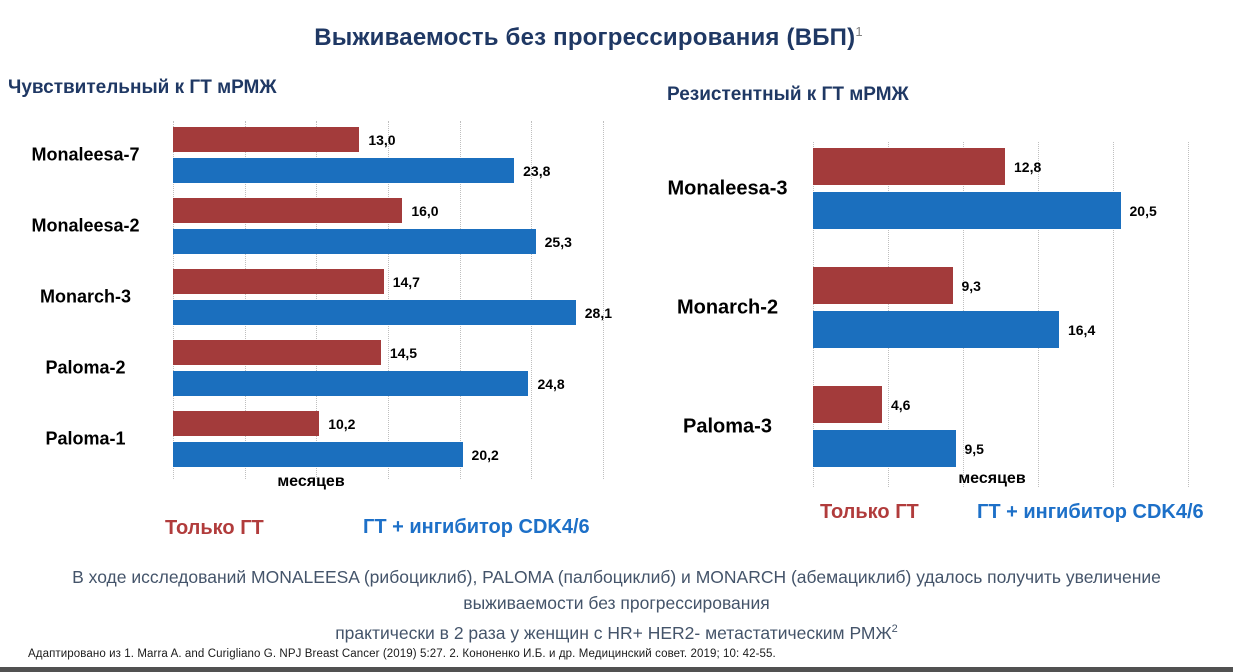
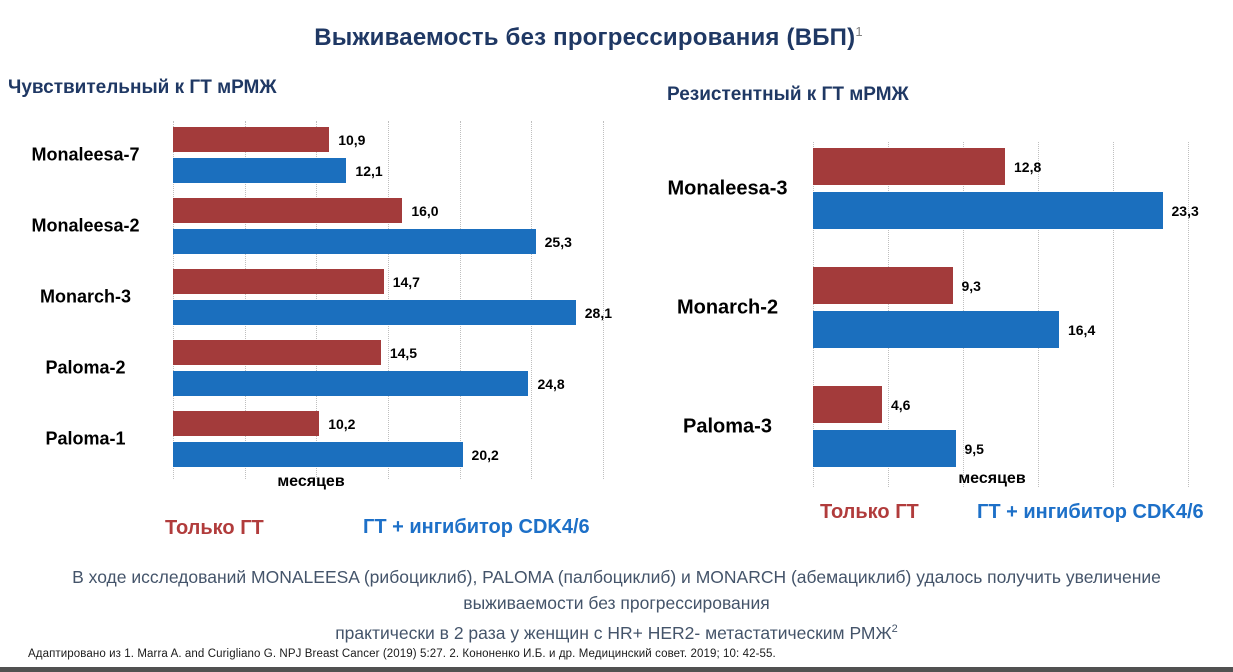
Чувствительный к ГТ мРМЖ/Только ГТ/Monaleesa-7: 13,0 -> 10,9
Чувствительный к ГТ мРМЖ/ГТ + ингибитор CDK4/6/Monaleesa-7: 23,8 -> 12,1
Резистентный к ГТ мРМЖ/ГТ + ингибитор CDK4/6/Monaleesa-3: 20,5 -> 23,3
